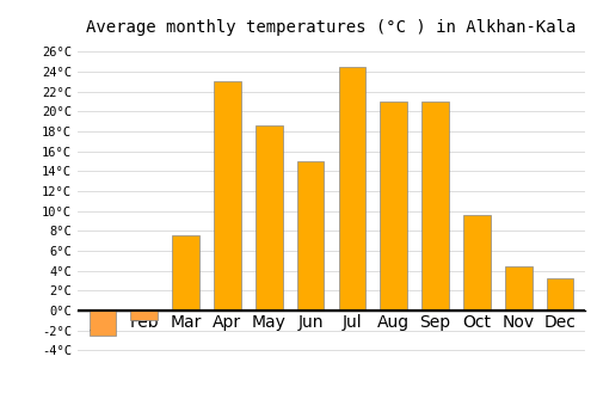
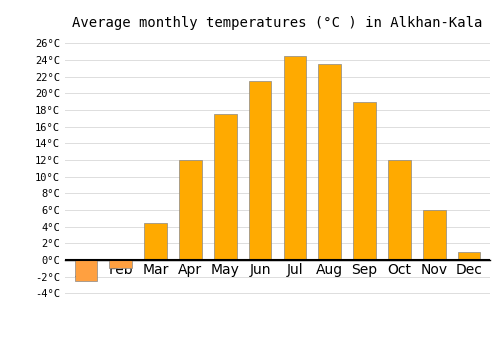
Mar: 7.6°C -> 4.5°C
Apr: 23.0°C -> 12.0°C
May: 18.6°C -> 17.5°C
Jun: 15.0°C -> 21.5°C
Aug: 21.0°C -> 23.5°C
Sep: 21.0°C -> 19.0°C
Oct: 9.6°C -> 12.0°C
Nov: 4.4°C -> 6.0°C
Dec: 3.2°C -> 1.0°C
